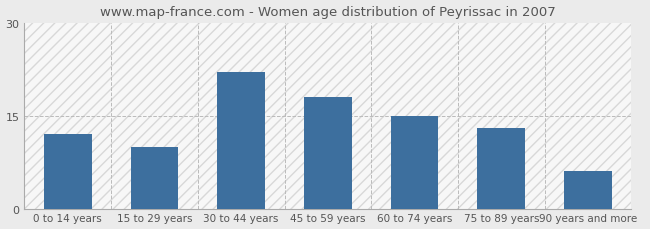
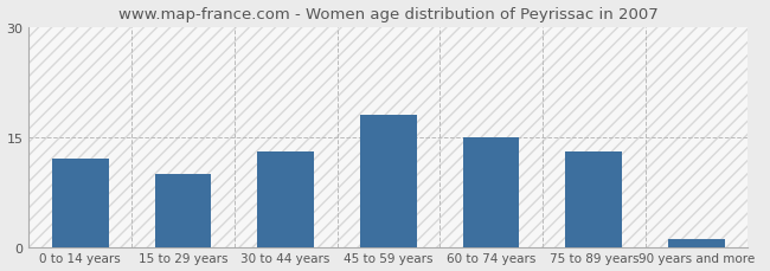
30 to 44 years: 22 -> 13
90 years and more: 6 -> 1
